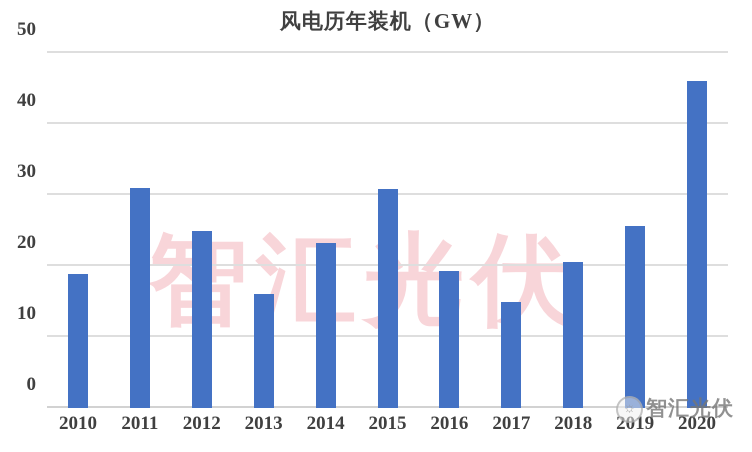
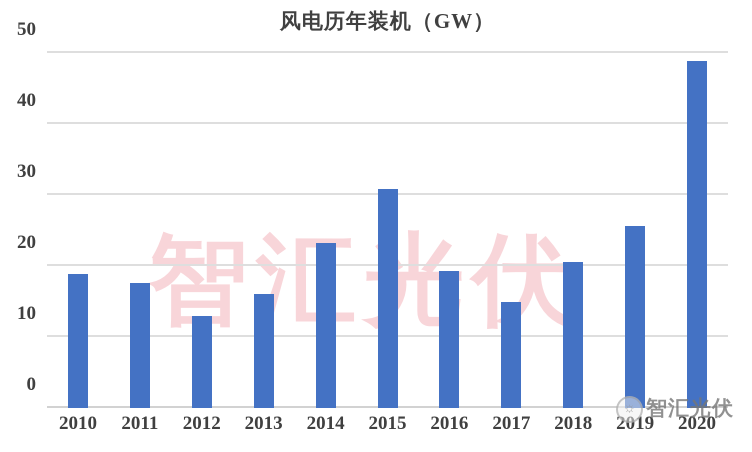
2011: 31 -> 18
2012: 25 -> 13
2020: 46 -> 49
